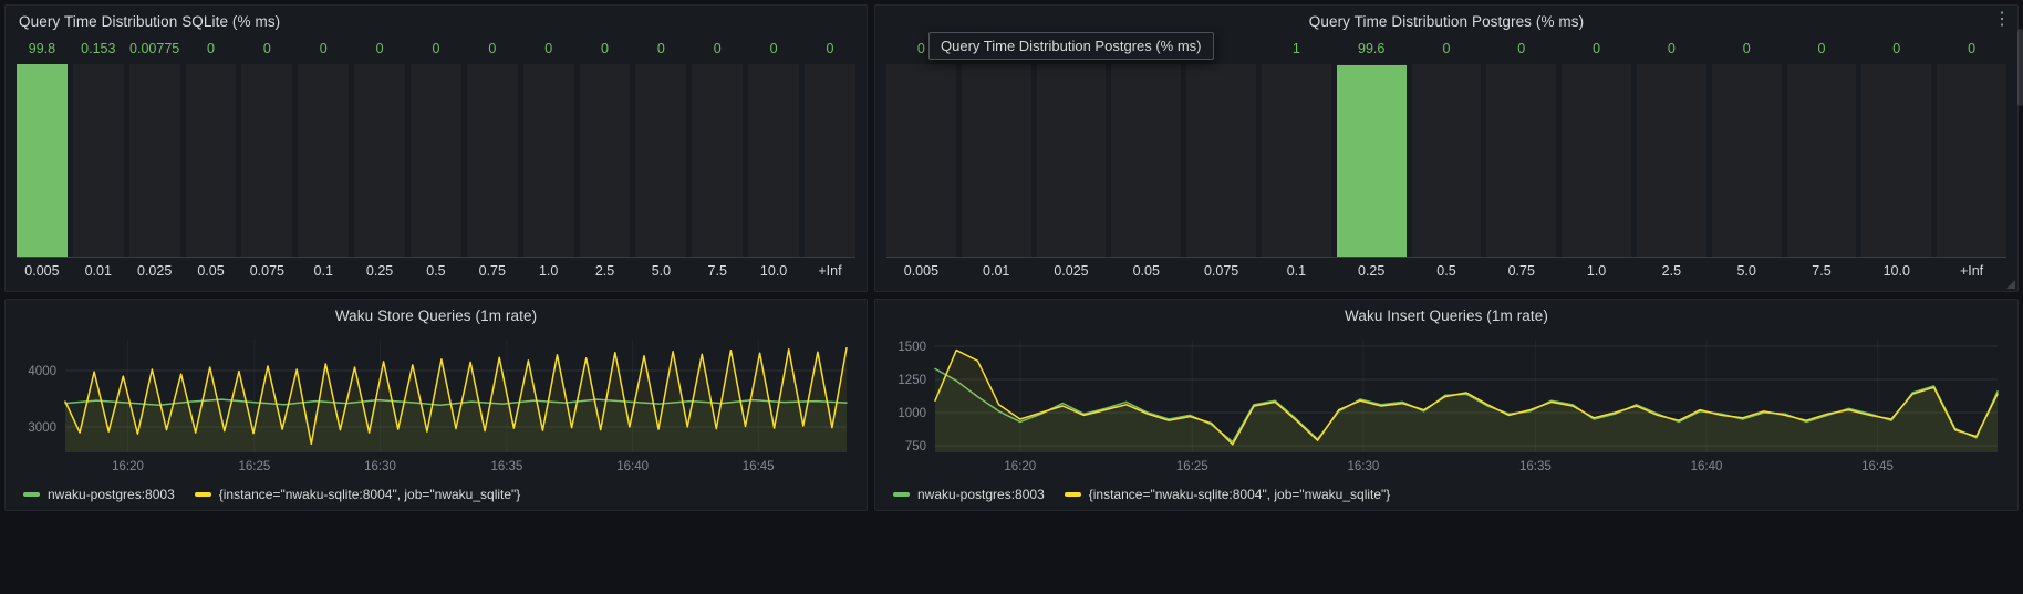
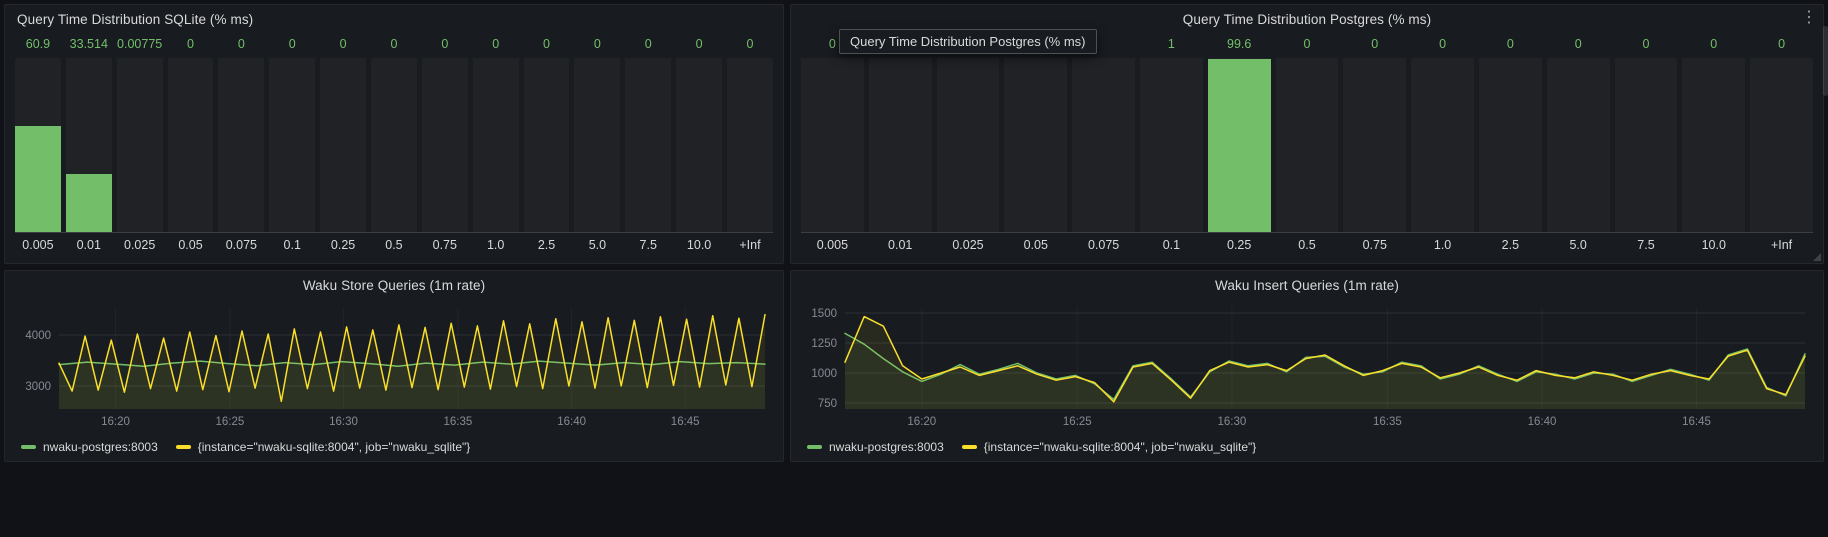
Query Time Distribution SQLite (% ms)/0.005: 99.8 -> 60.9
Query Time Distribution SQLite (% ms)/0.01: 0.153 -> 33.514
